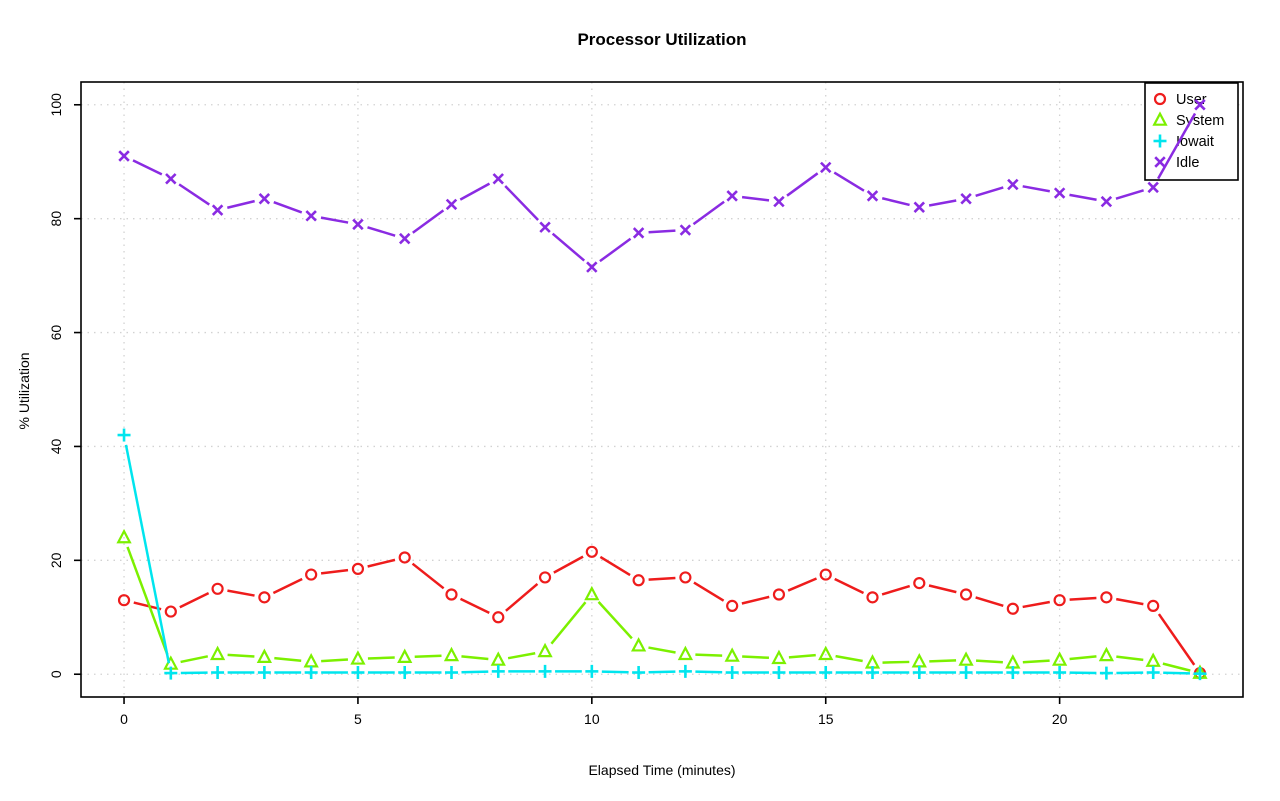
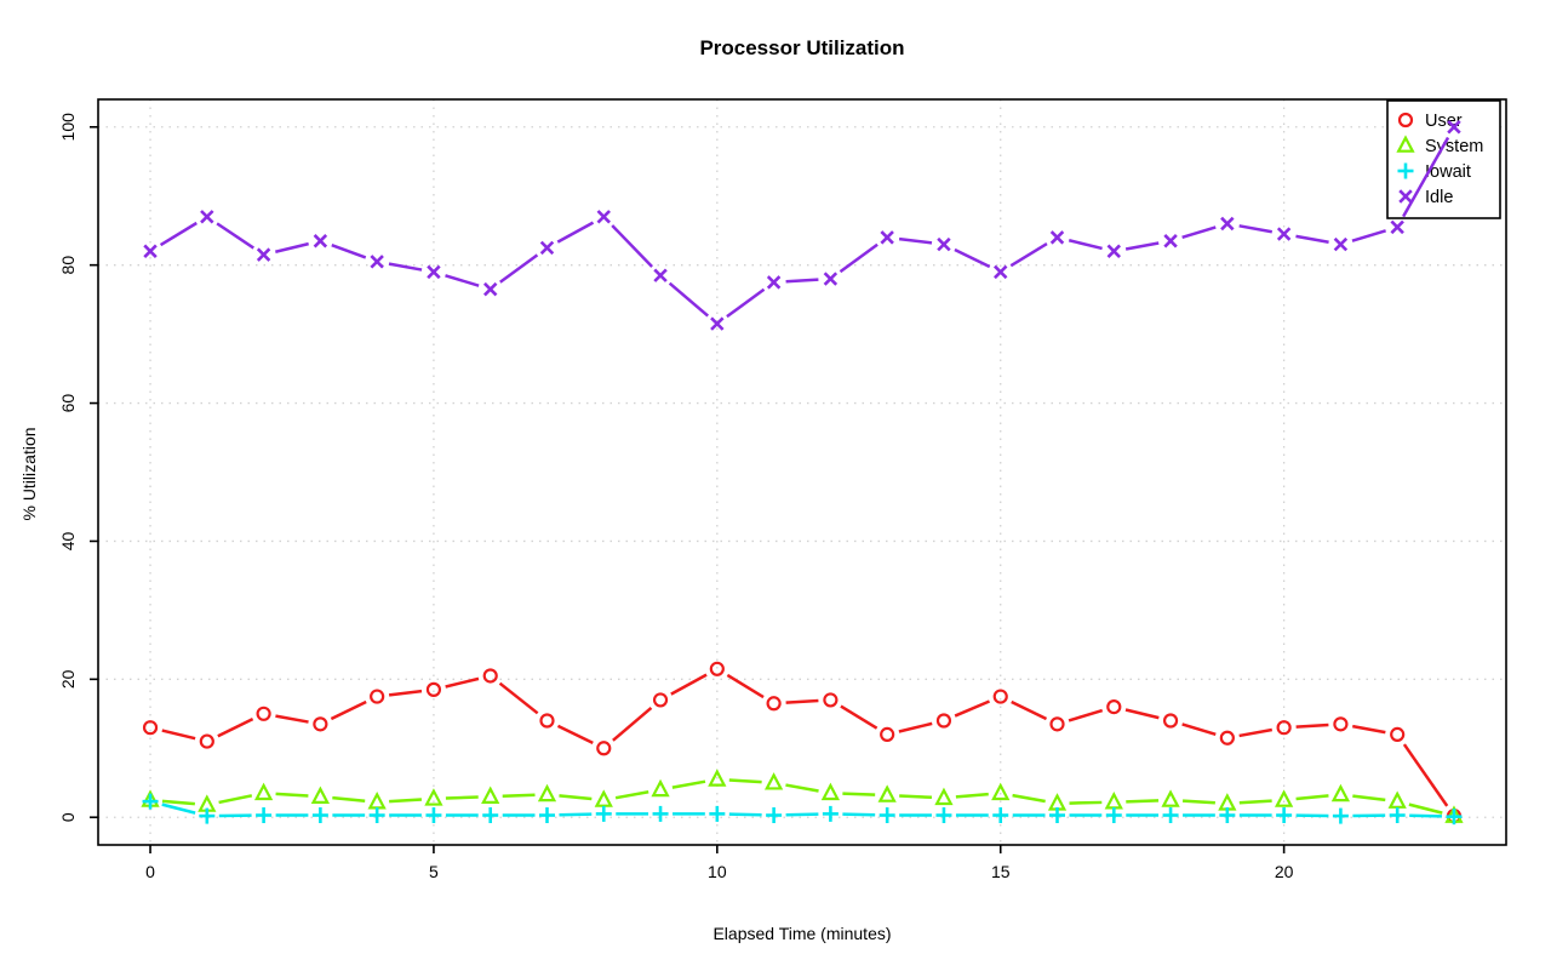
System/0: 24 -> 2
Iowait/0: 42 -> 2
Idle/0: 91 -> 82
System/10: 14 -> 6
Idle/15: 89 -> 79
